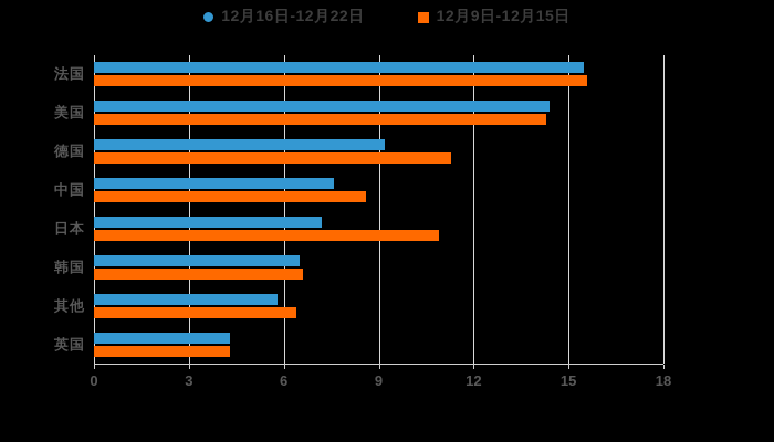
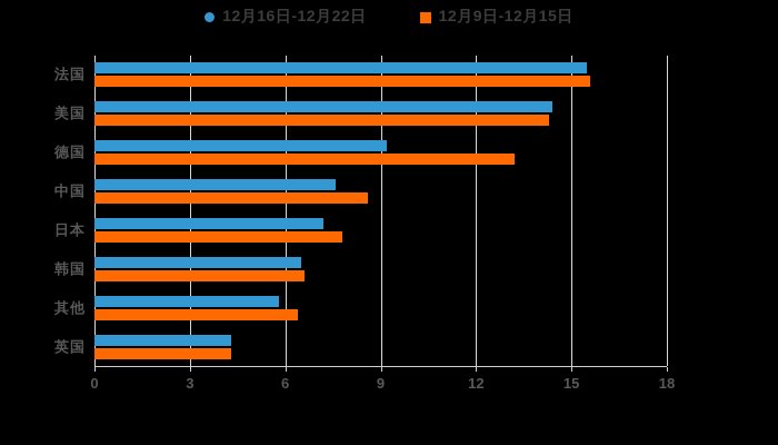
12月9日-12月15日/德国: 11.3 -> 13.2
12月9日-12月15日/日本: 10.9 -> 7.8
